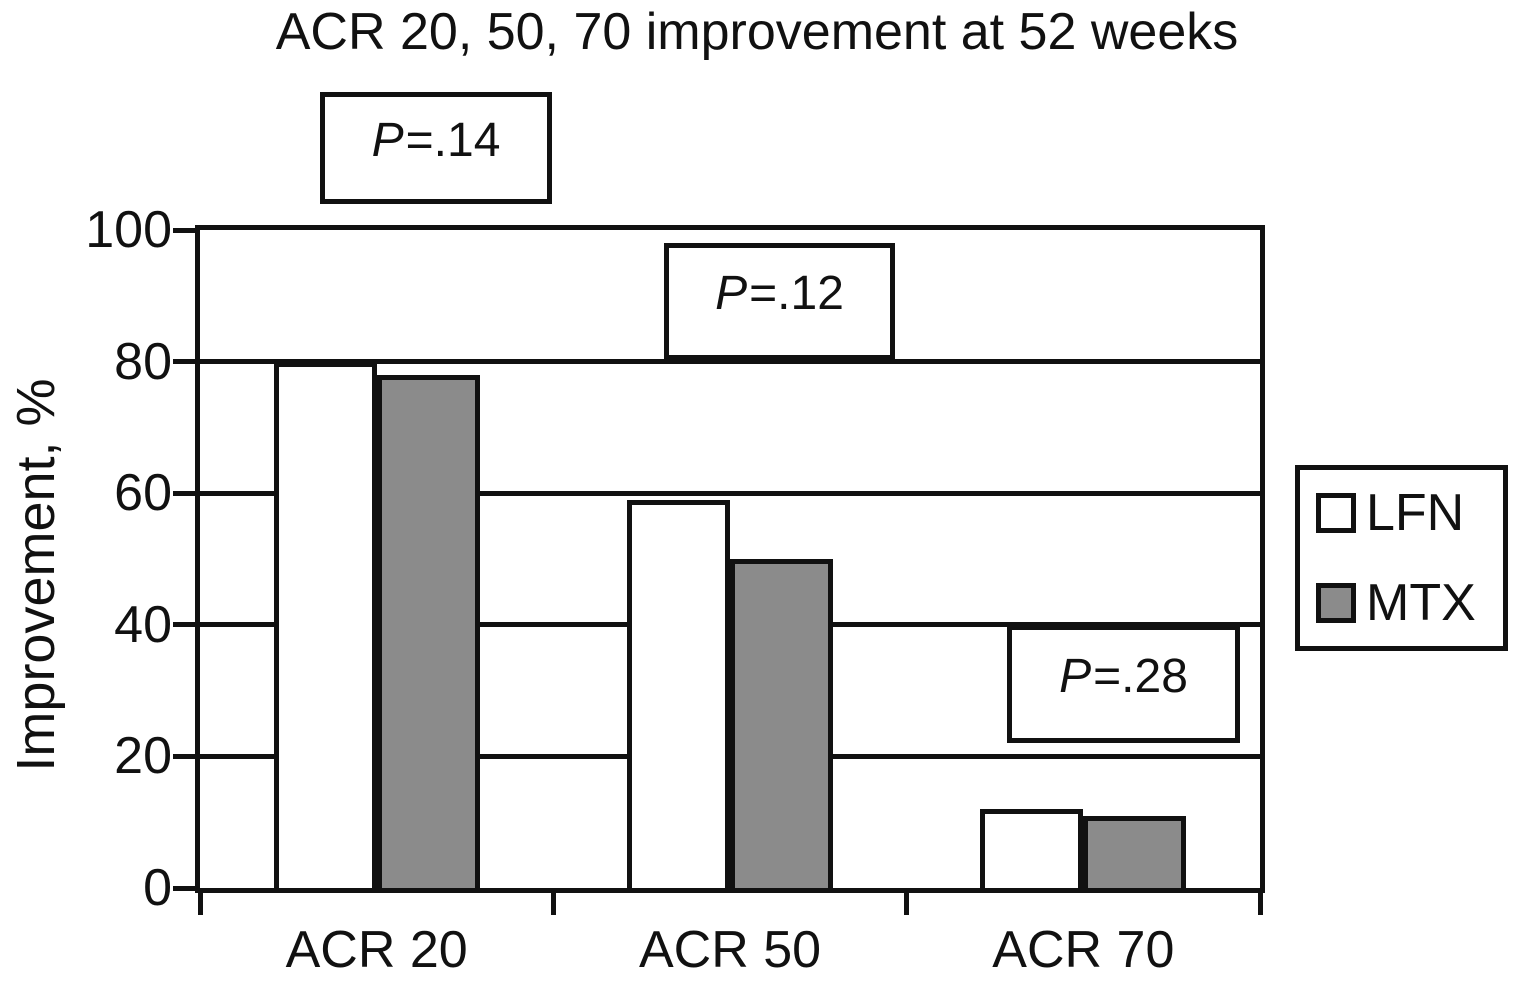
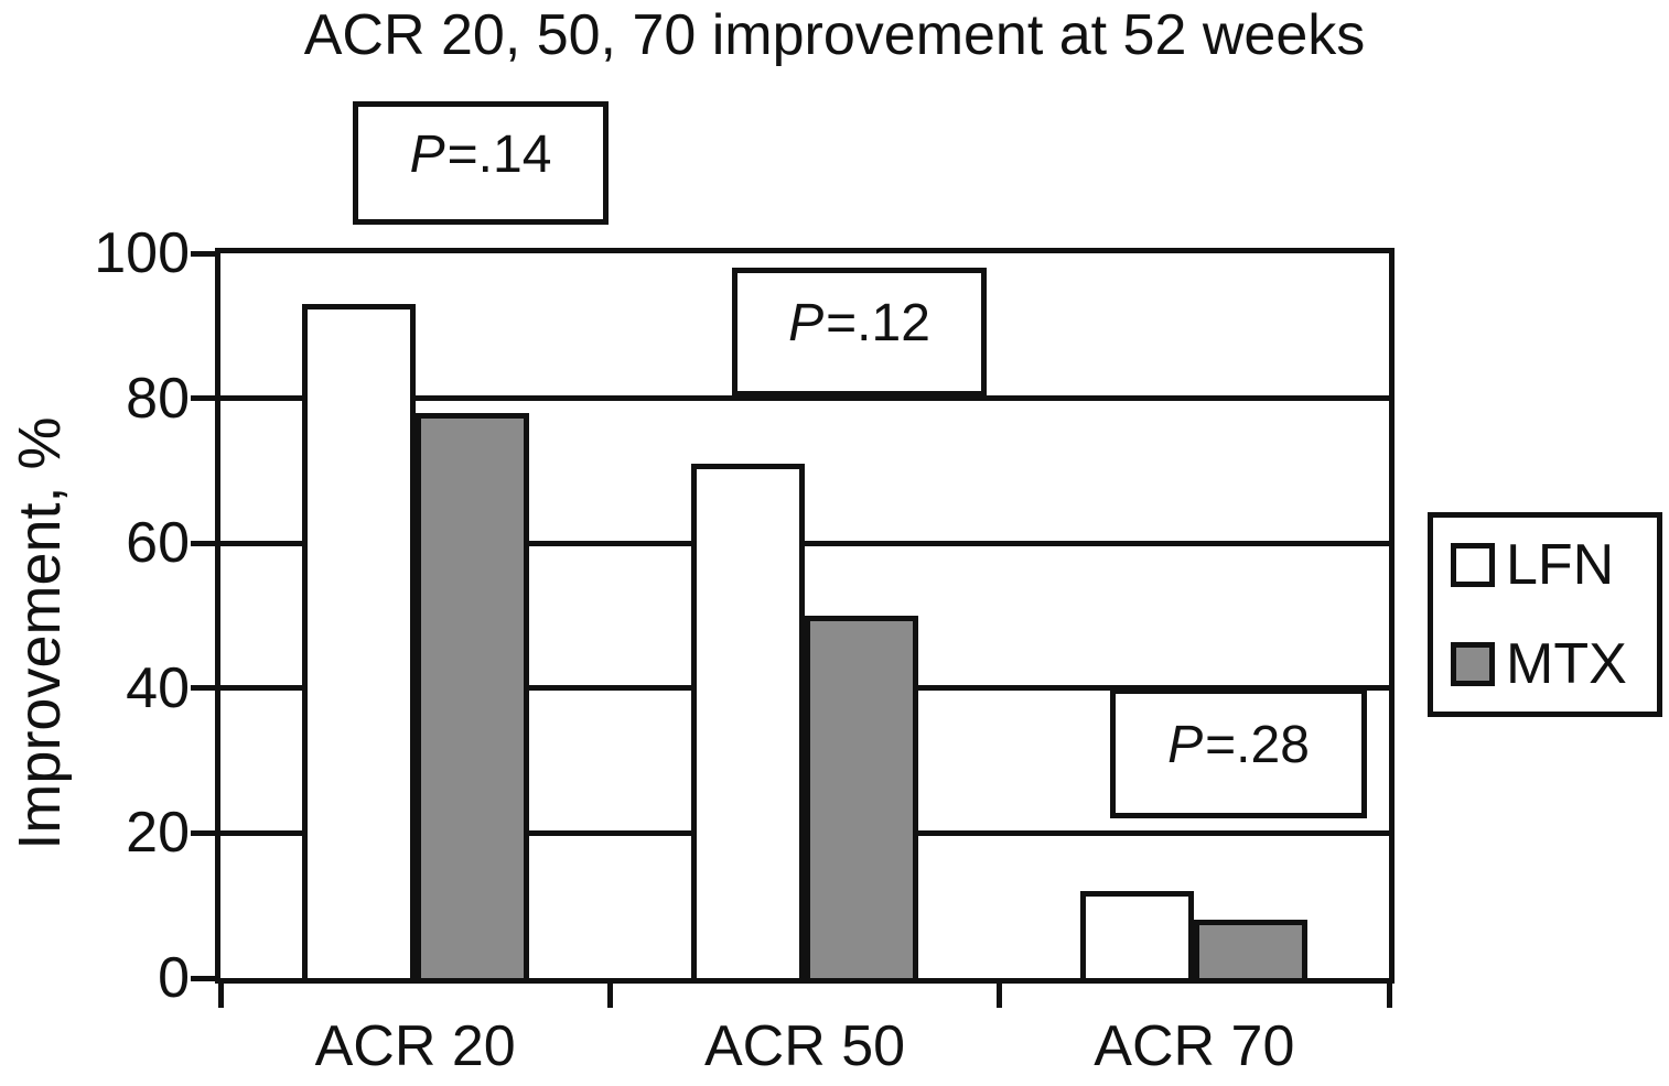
LFN/ACR 20: 80 -> 93
LFN/ACR 50: 59 -> 71
MTX/ACR 70: 11 -> 8
